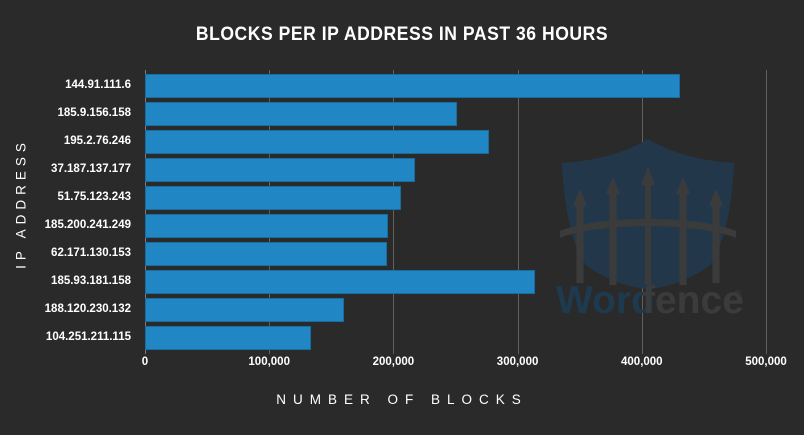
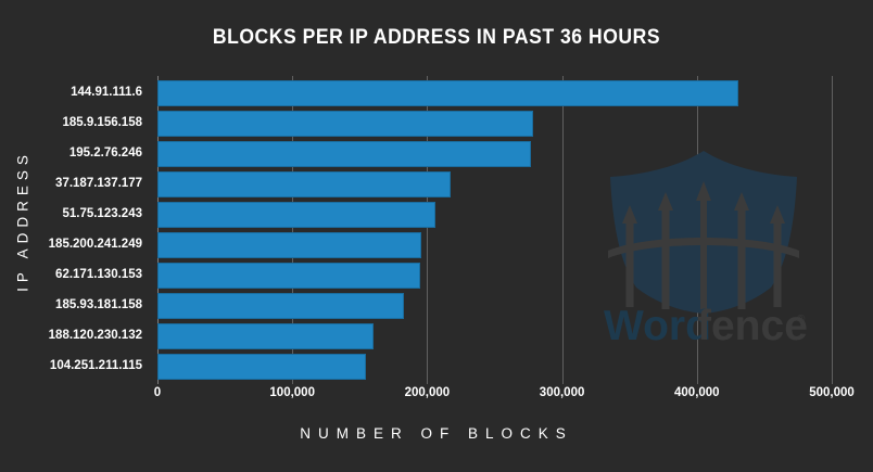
185.9.156.158: 251000 -> 278000
185.93.181.158: 314000 -> 183000
104.251.211.115: 134000 -> 155000
